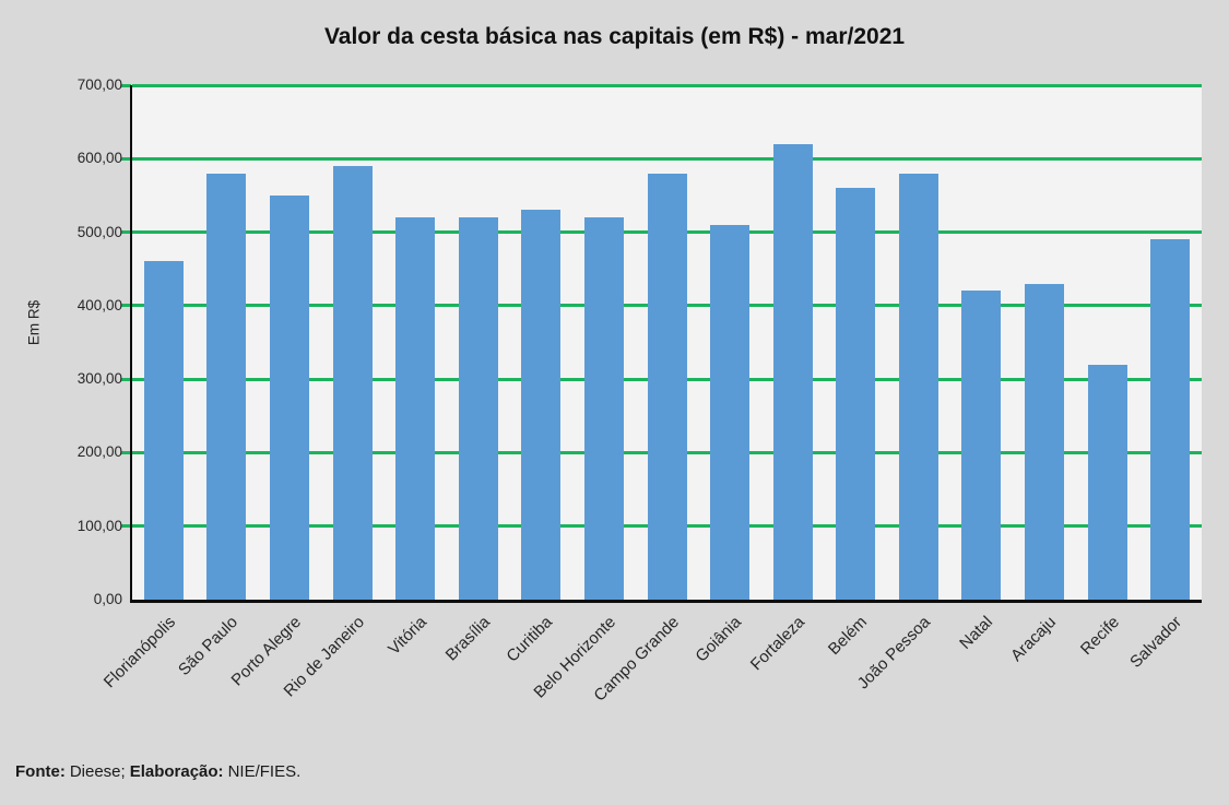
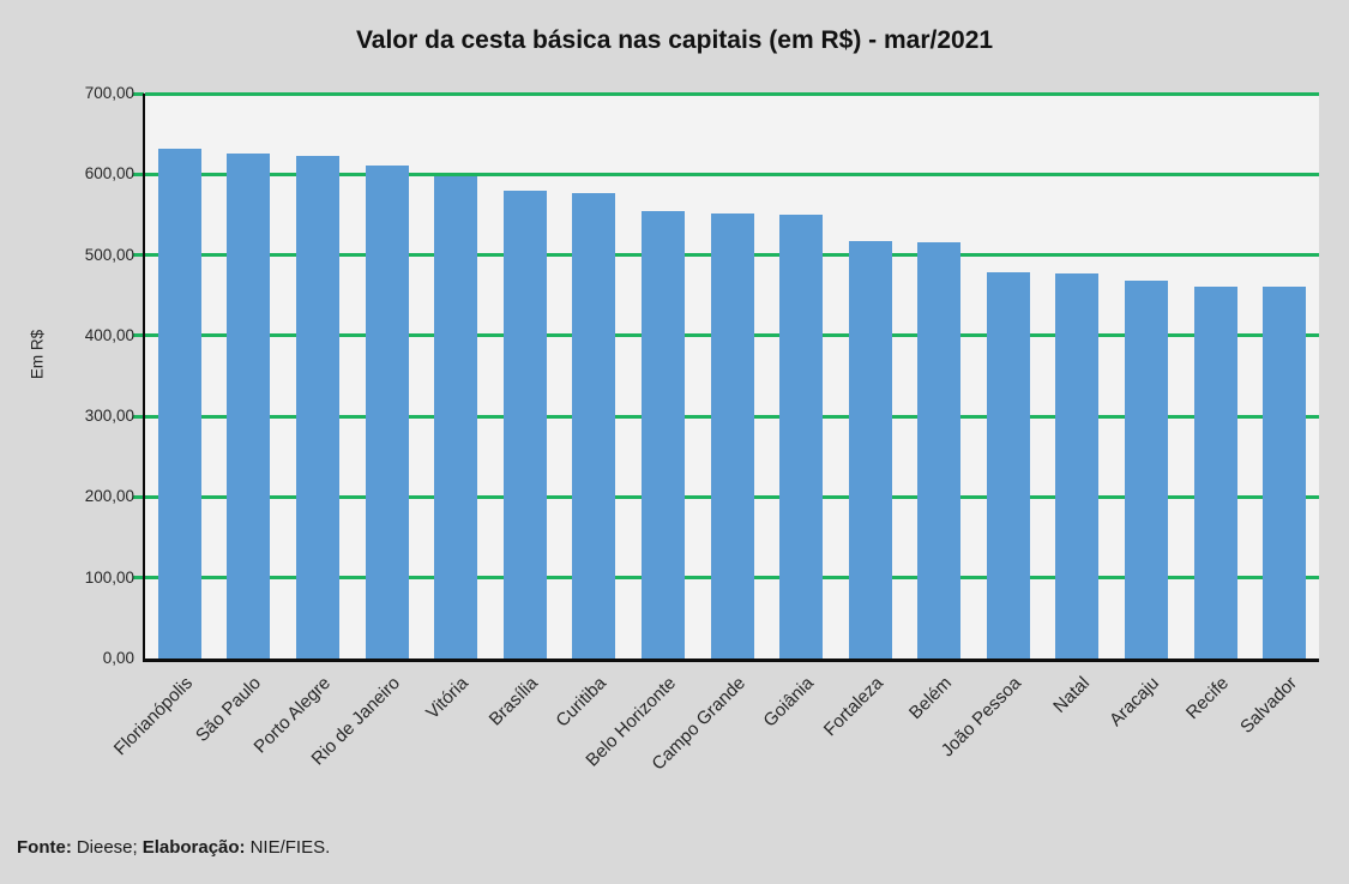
Florianópolis: 460 -> 630
São Paulo: 580 -> 630
Porto Alegre: 550 -> 620
Rio de Janeiro: 590 -> 610
Vitória: 520 -> 600
Brasília: 520 -> 580
Curitiba: 530 -> 580
Belo Horizonte: 520 -> 560
Campo Grande: 580 -> 550
Goiânia: 510 -> 550
Fortaleza: 620 -> 520
Belém: 560 -> 520
João Pessoa: 580 -> 480
Natal: 420 -> 480
Aracaju: 430 -> 470
Recife: 320 -> 460
Salvador: 490 -> 460
